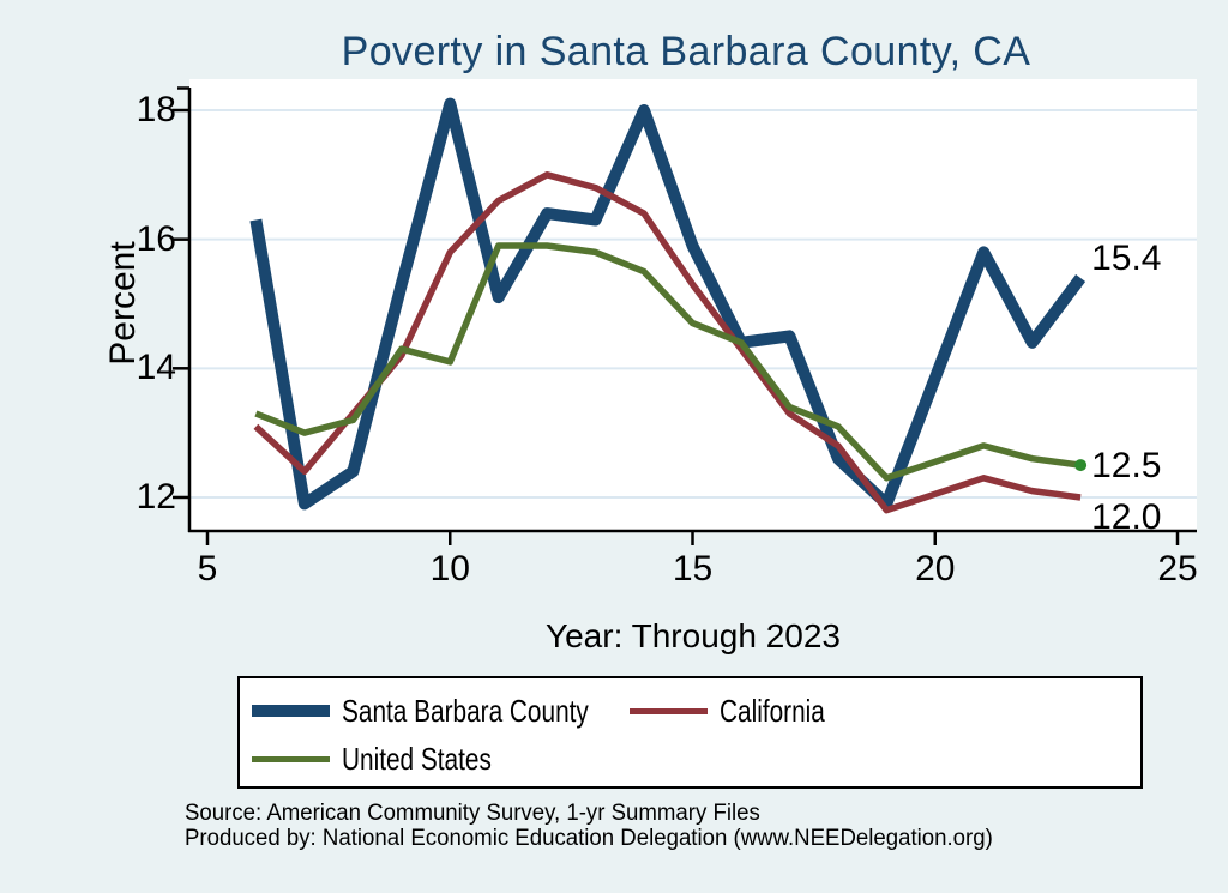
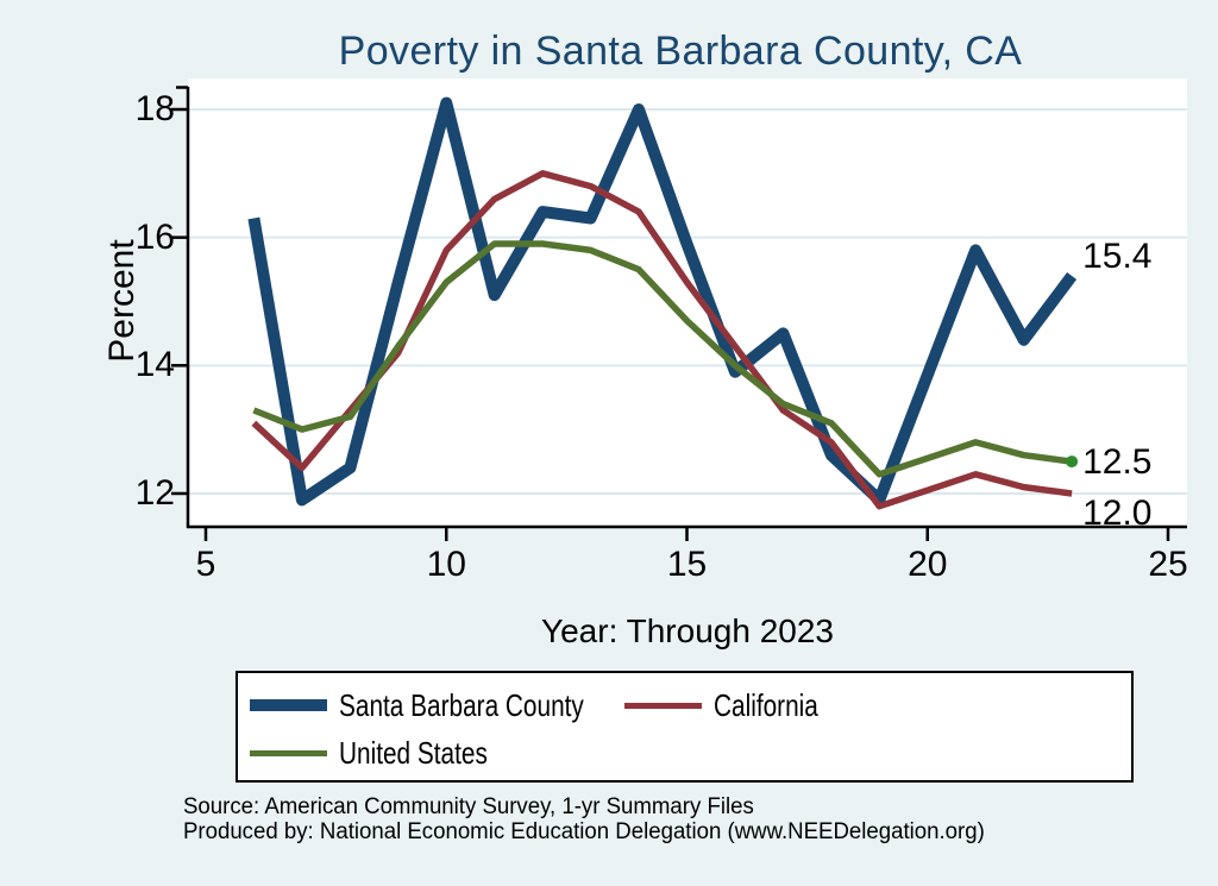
United States/10: 14.1 -> 15.3
Santa Barbara County/16: 14.4 -> 13.9
United States/16: 14.4 -> 14.0
